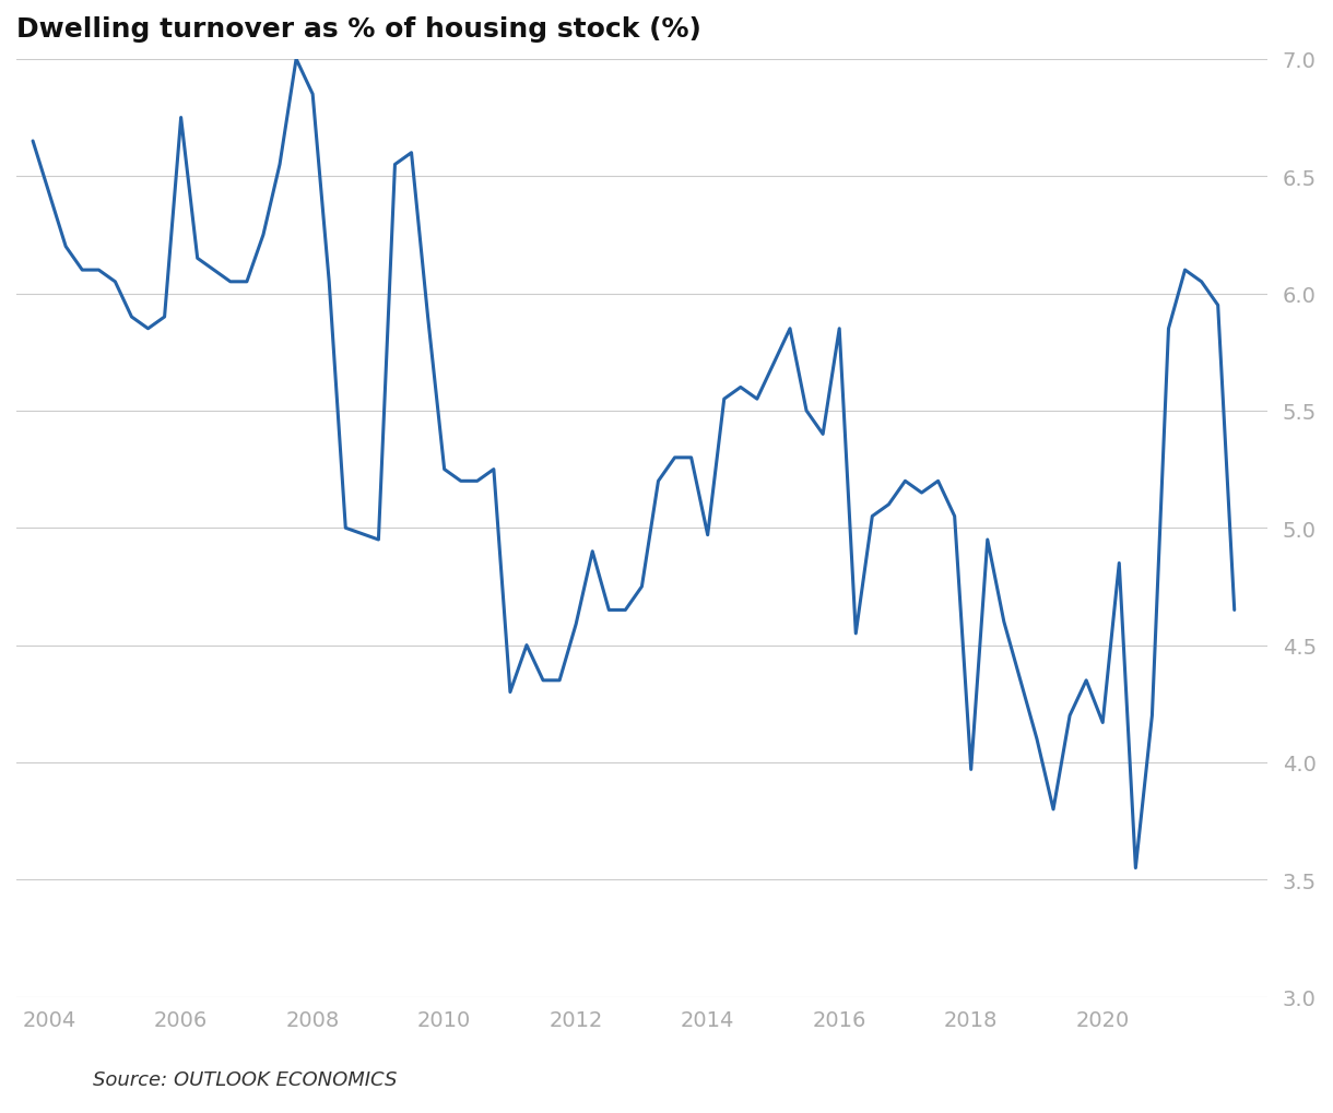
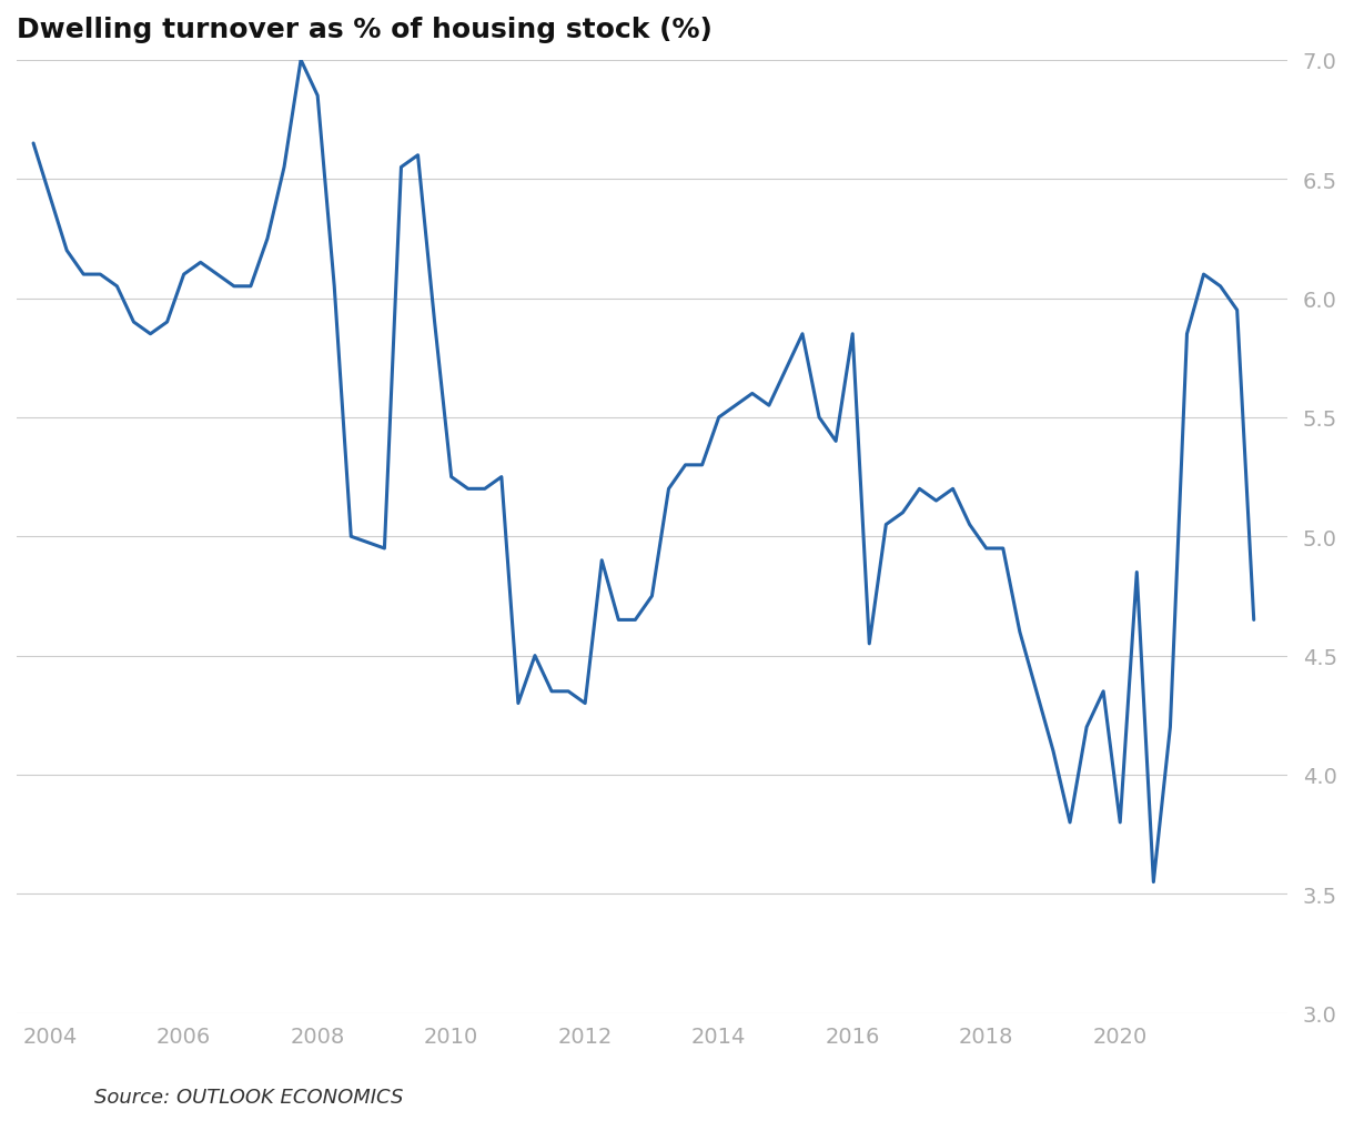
2006: 6.75 -> 6.10
2012: 4.59 -> 4.30
2014: 4.97 -> 5.50
2018: 3.97 -> 4.95
2020: 4.17 -> 3.80
